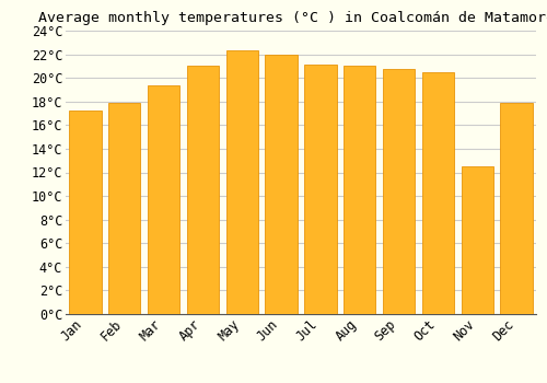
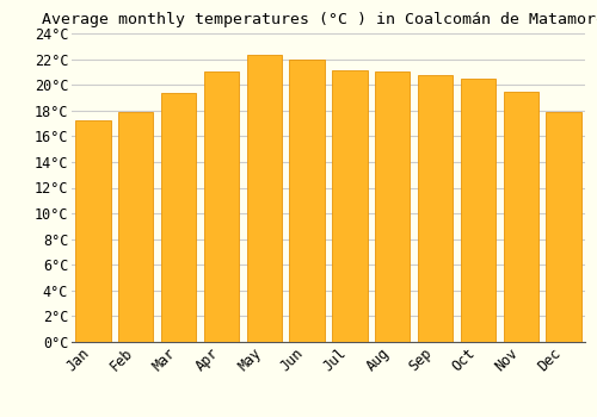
Nov: 12.5°C -> 19.5°C
